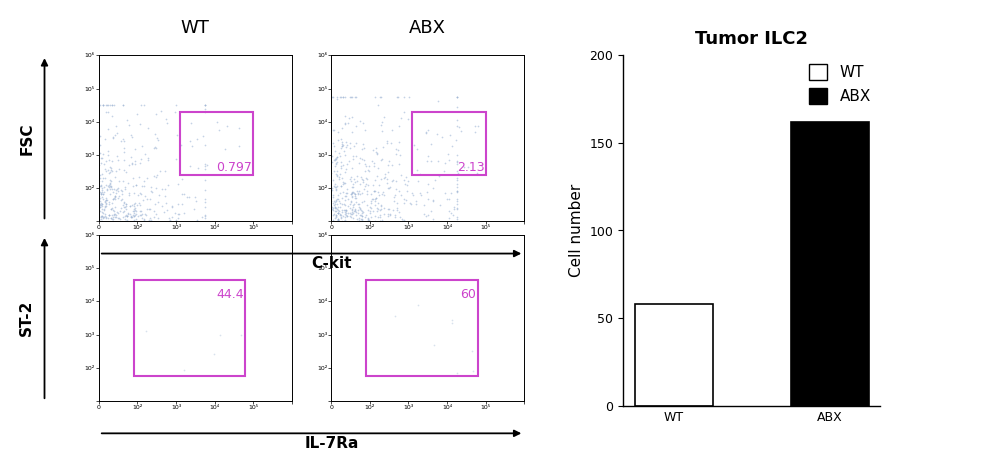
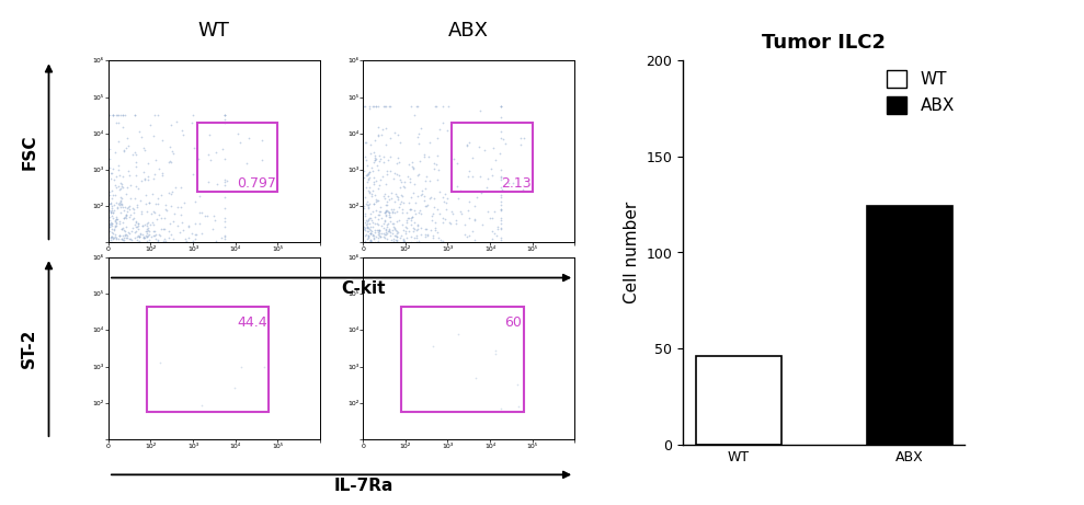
Tumor ILC2/WT: 58 -> 46
Tumor ILC2/ABX: 162 -> 124
